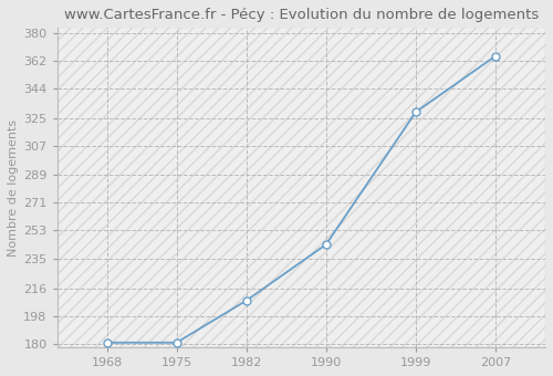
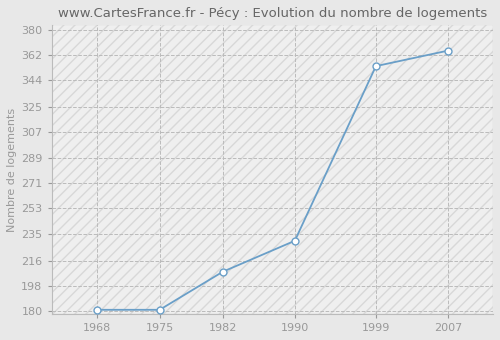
1990: 244 -> 230
1999: 329 -> 354
